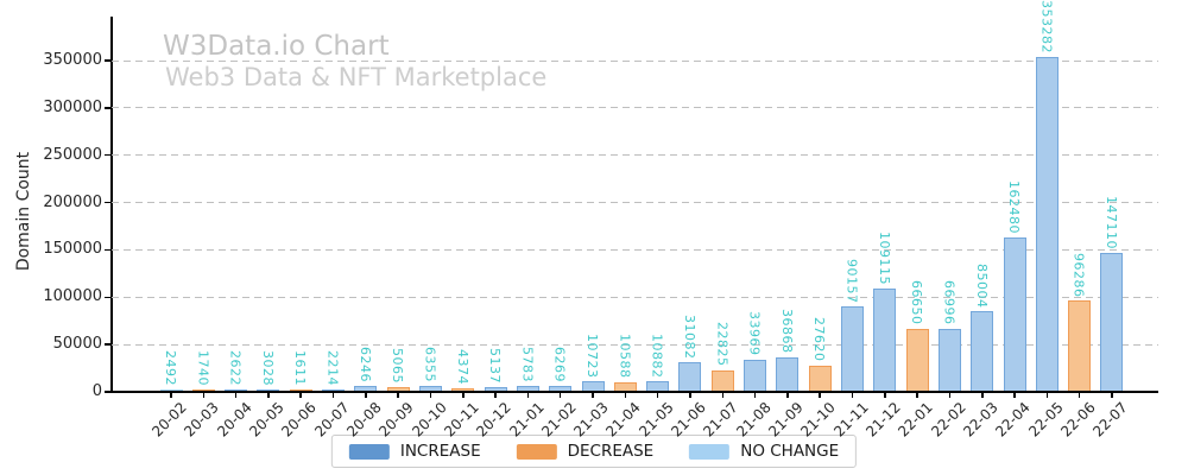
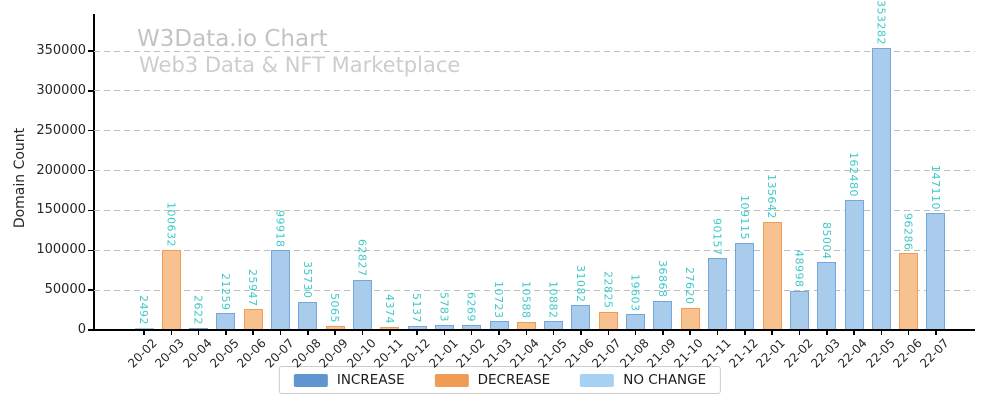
20-03: 1740 -> 100632
20-05: 3028 -> 21259
20-06: 1611 -> 25947
20-07: 2214 -> 99918
20-08: 6246 -> 35730
20-10: 6355 -> 62827
21-08: 33969 -> 19603
22-01: 66650 -> 135642
22-02: 66996 -> 48998
